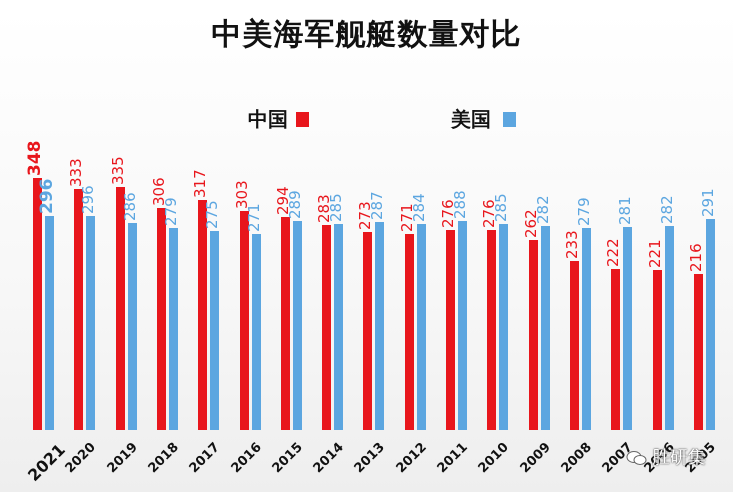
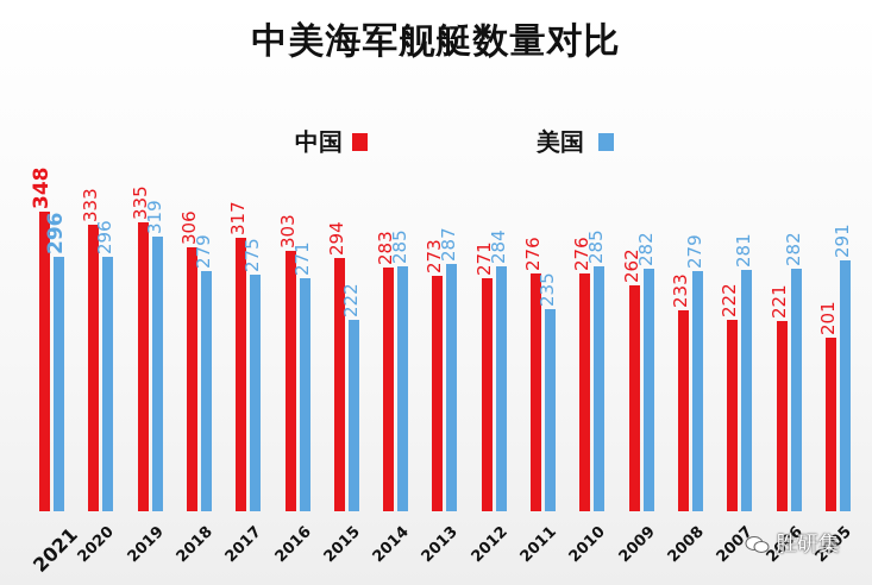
美国/2019: 286 -> 319
美国/2015: 289 -> 222
美国/2011: 288 -> 235
中国/2005: 216 -> 201
